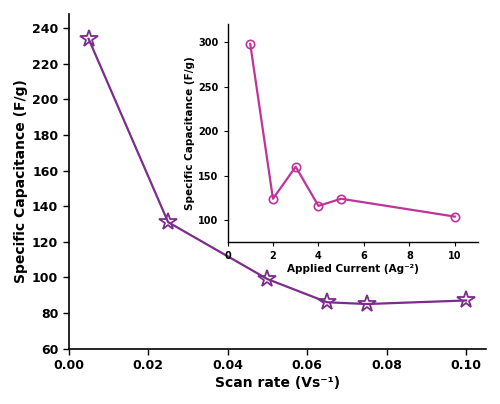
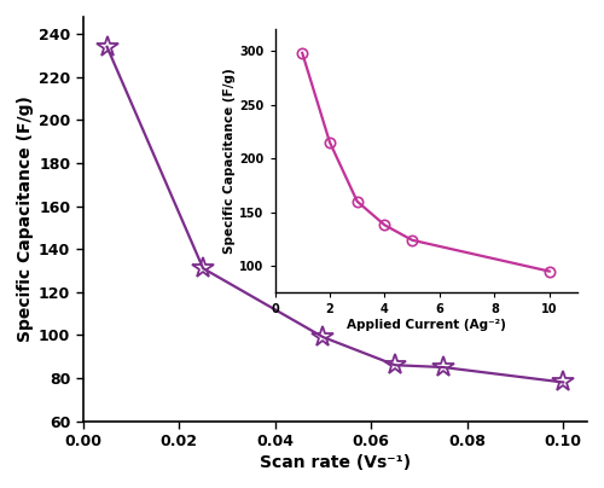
0.10: 87 -> 78
2: 124 -> 215
4: 116 -> 138
10: 104 -> 95
